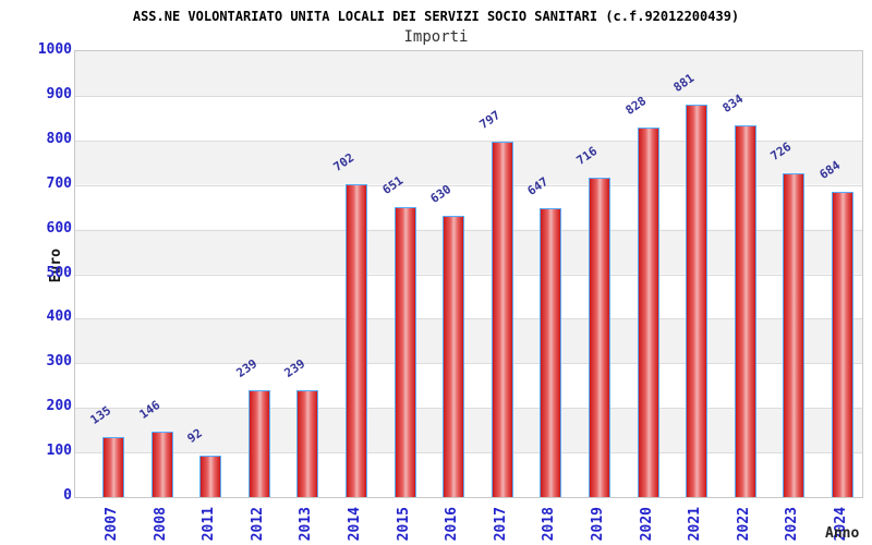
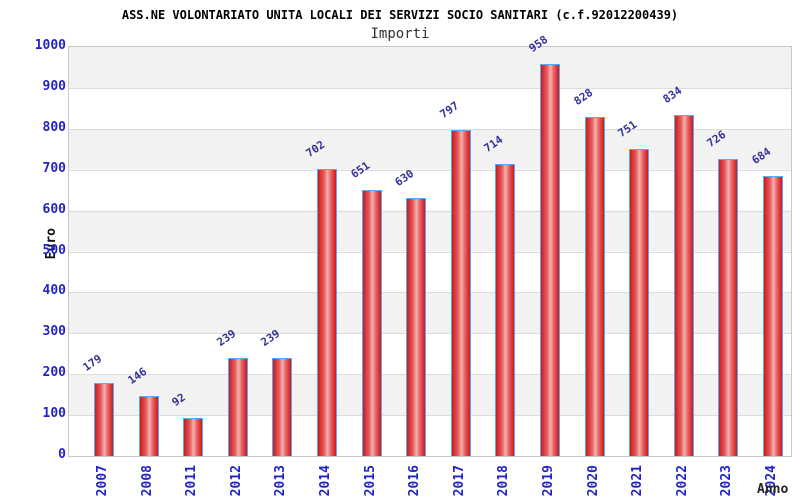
2007: 135 -> 179
2018: 647 -> 714
2019: 716 -> 958
2021: 881 -> 751
